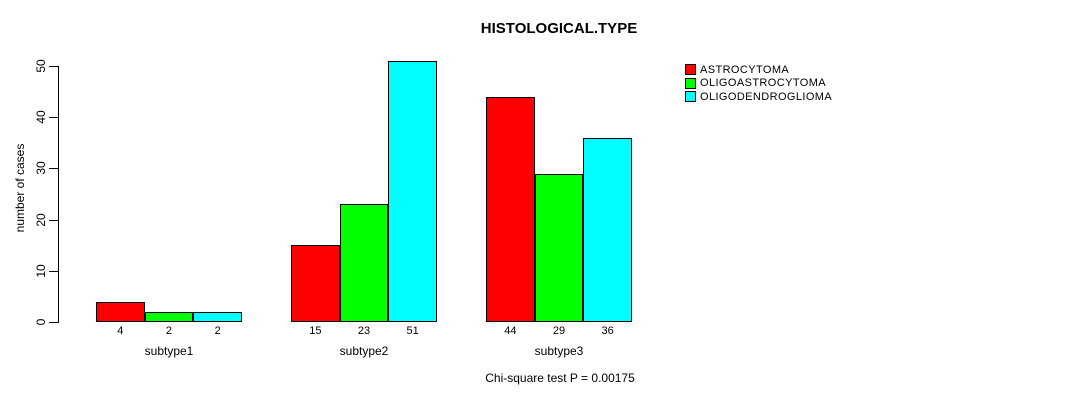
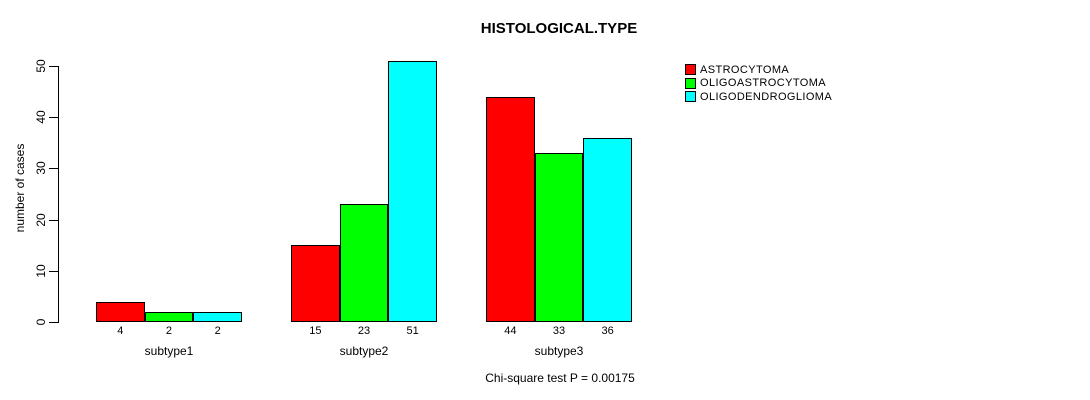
OLIGOASTROCYTOMA/subtype3: 29 -> 33
